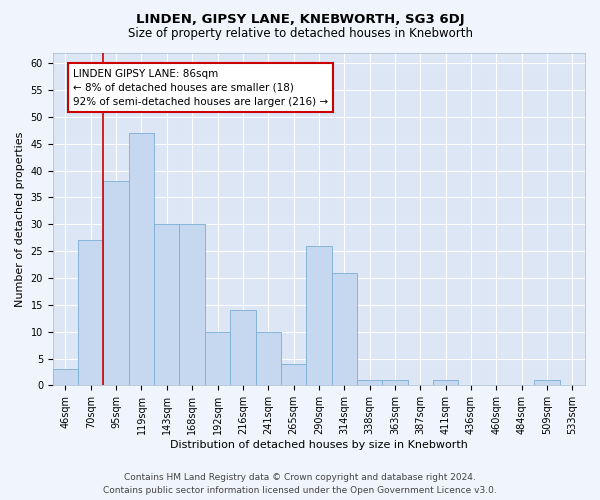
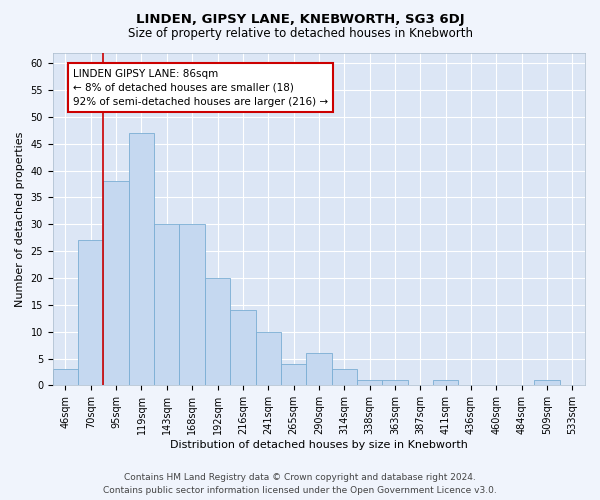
192sqm: 10 -> 20
290sqm: 26 -> 6
314sqm: 21 -> 3
